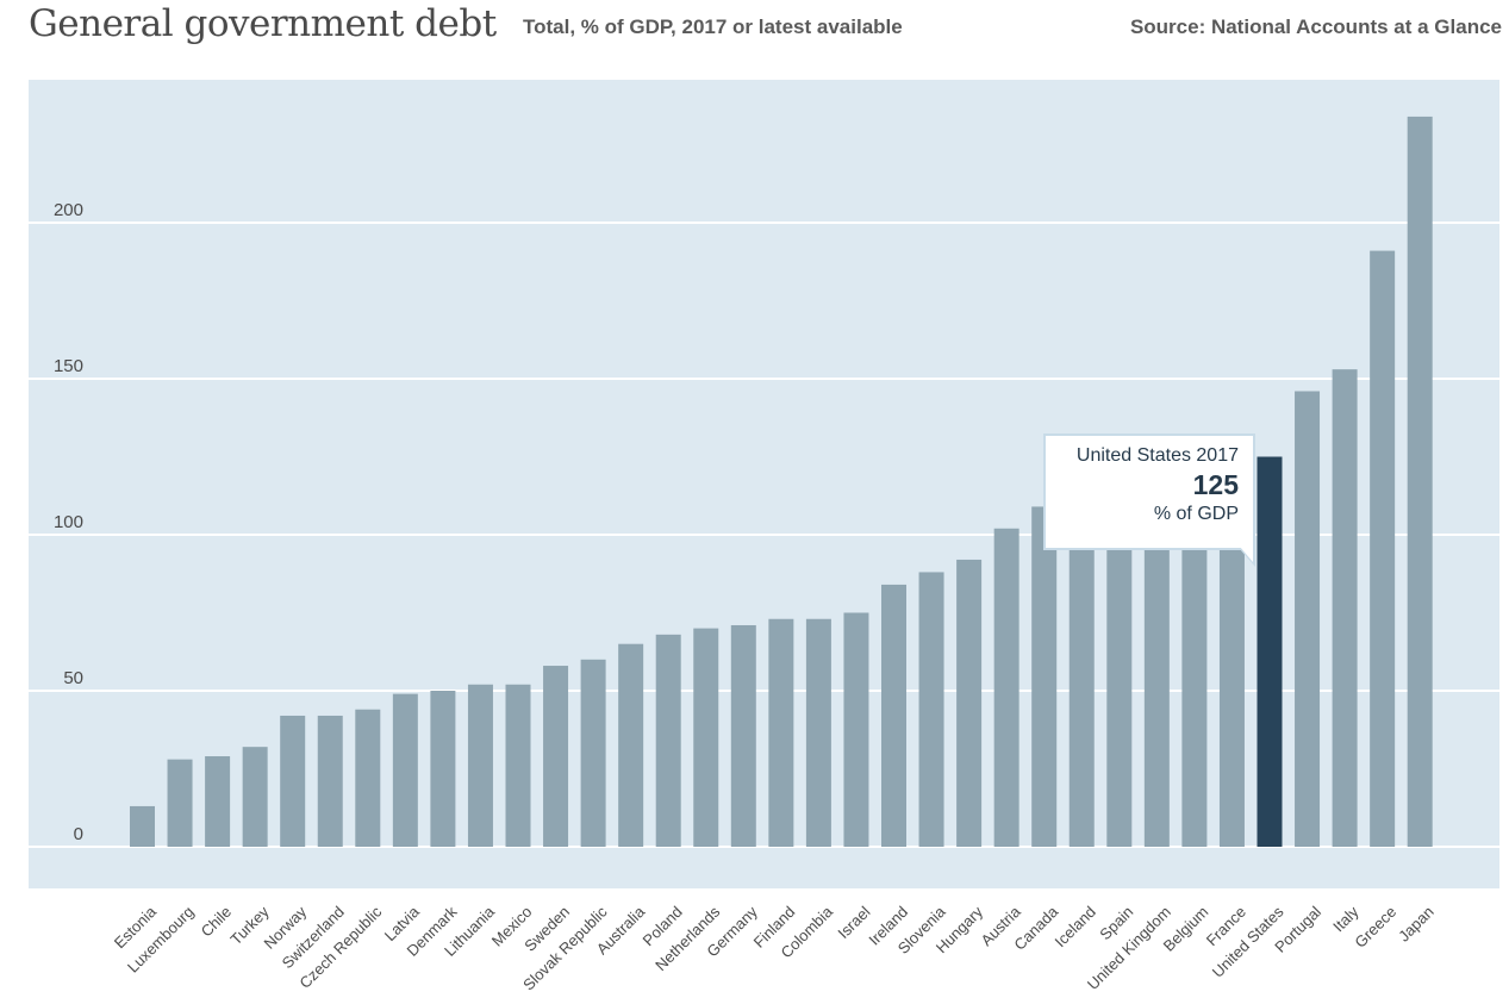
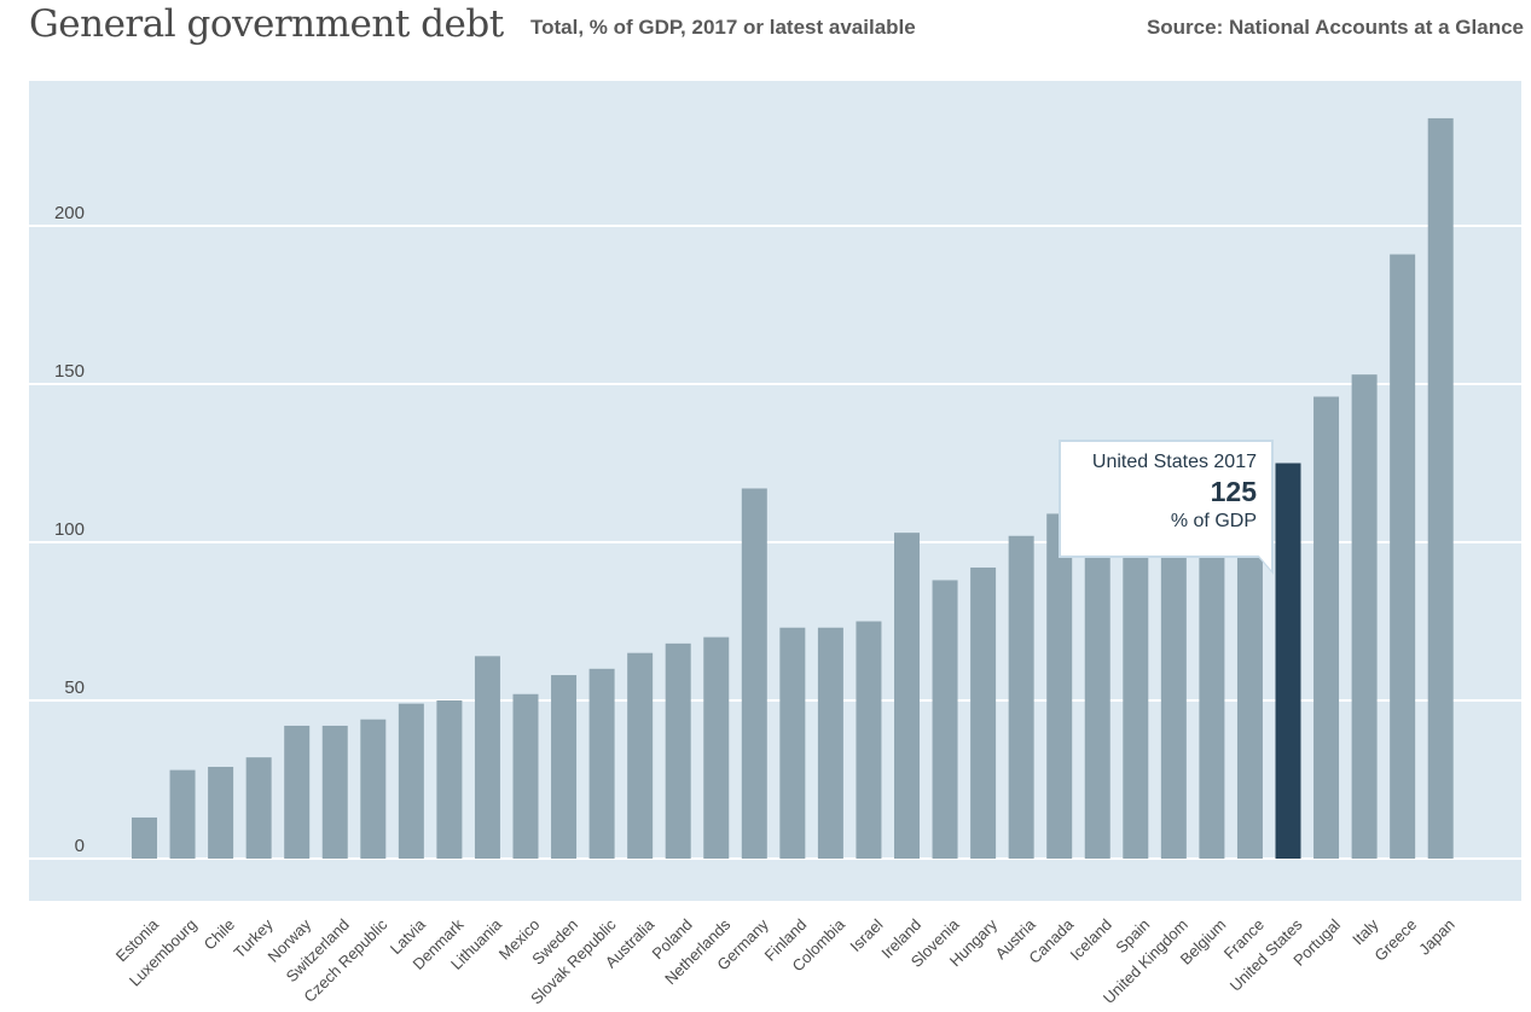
Lithuania: 52 -> 64
Germany: 71 -> 117
Ireland: 84 -> 103
